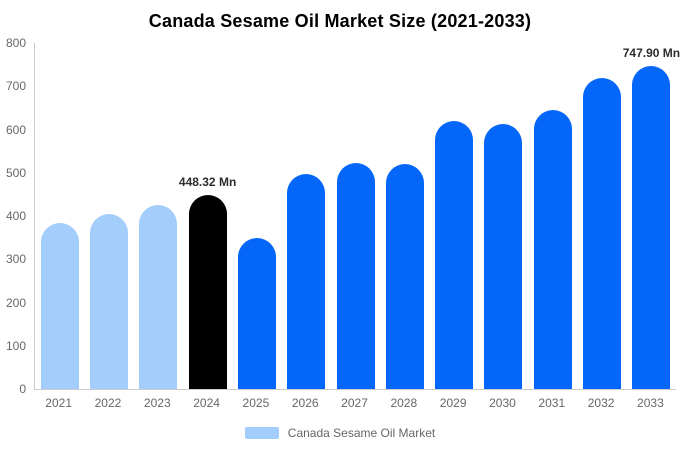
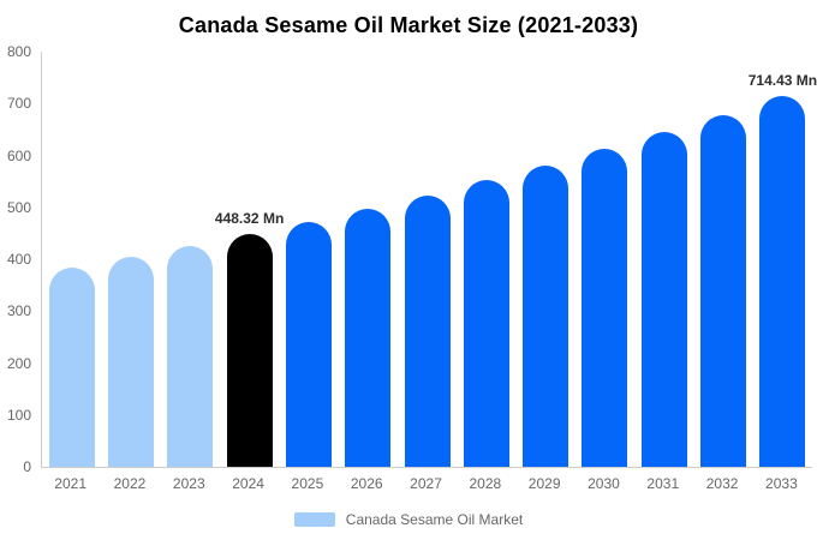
2025: 350 -> 470
2028: 520 -> 550
2029: 620 -> 580
2032: 720 -> 680
2033: 747.90 -> 714.43
